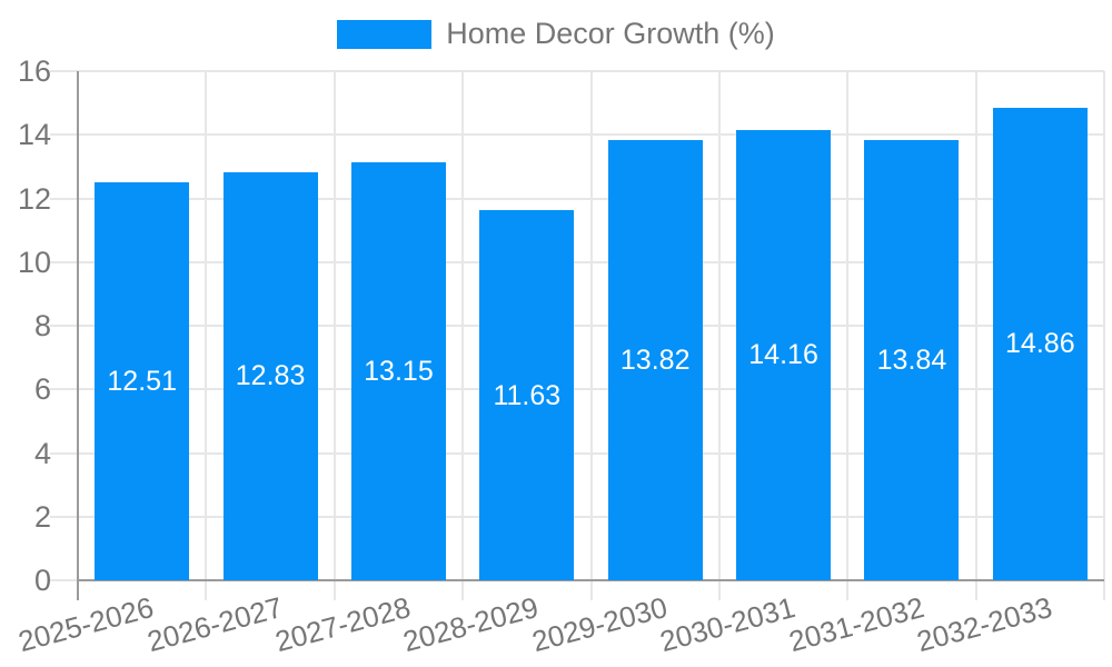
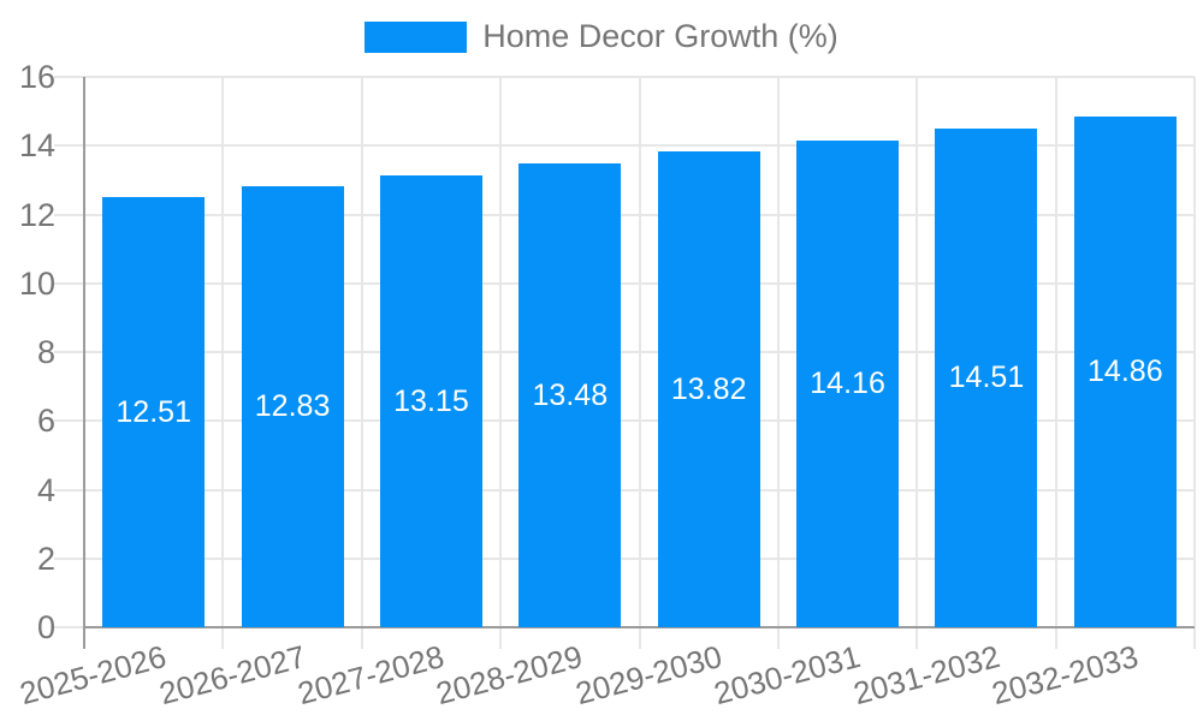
2028-2029: 11.63 -> 13.48
2031-2032: 13.84 -> 14.51
